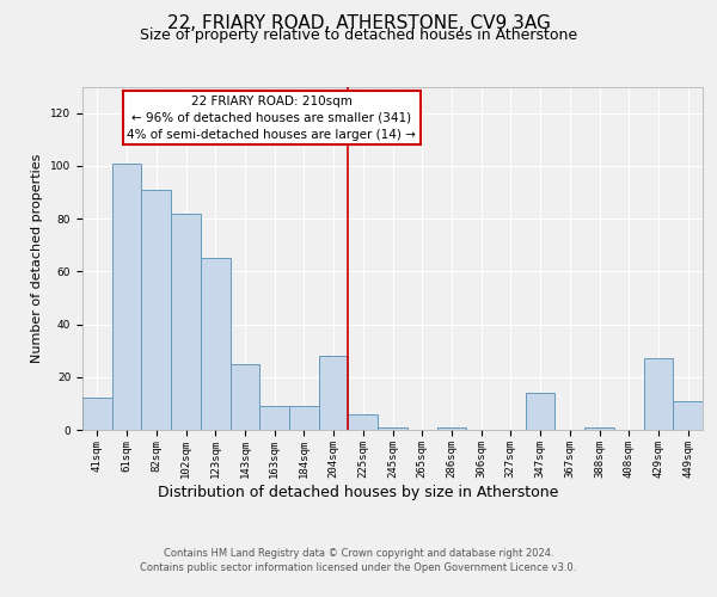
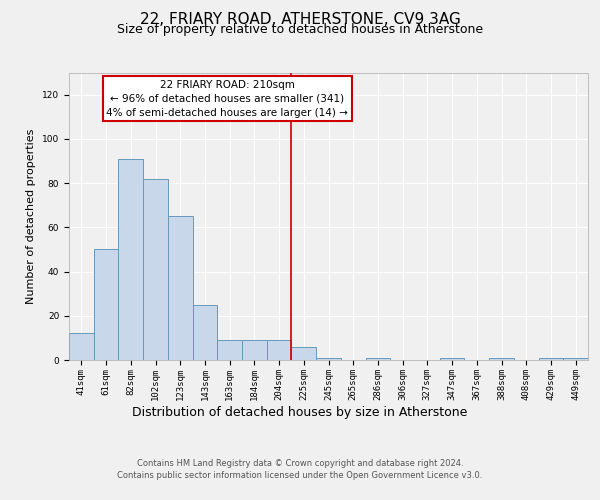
61sqm: 101 -> 50
204sqm: 28 -> 9
347sqm: 14 -> 1
429sqm: 27 -> 1
449sqm: 11 -> 1
